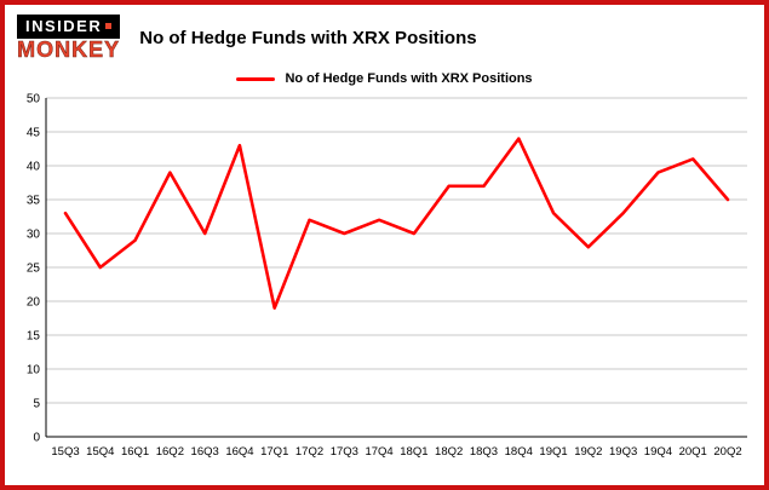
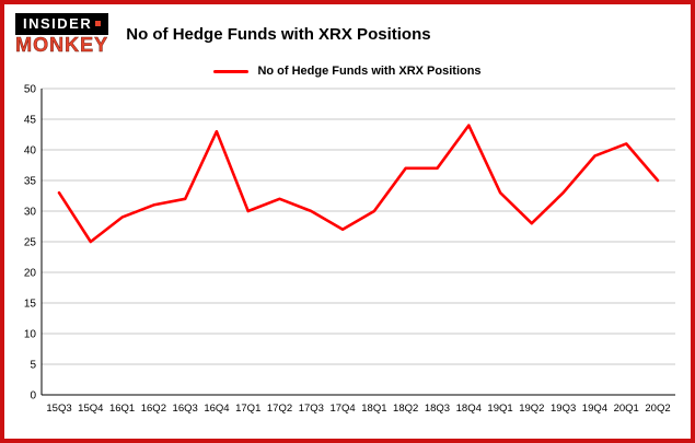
16Q2: 39 -> 31
16Q3: 30 -> 32
17Q1: 19 -> 30
17Q4: 32 -> 27
